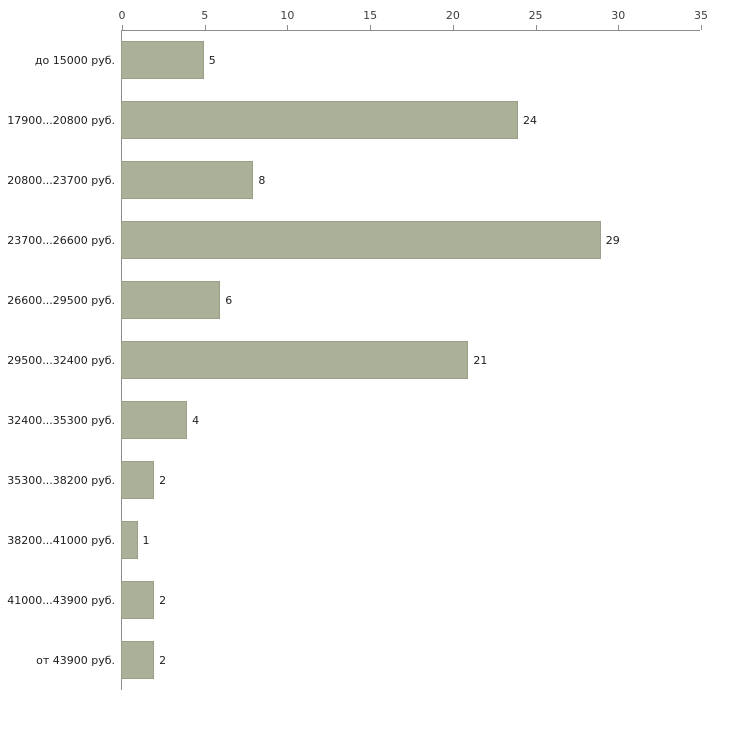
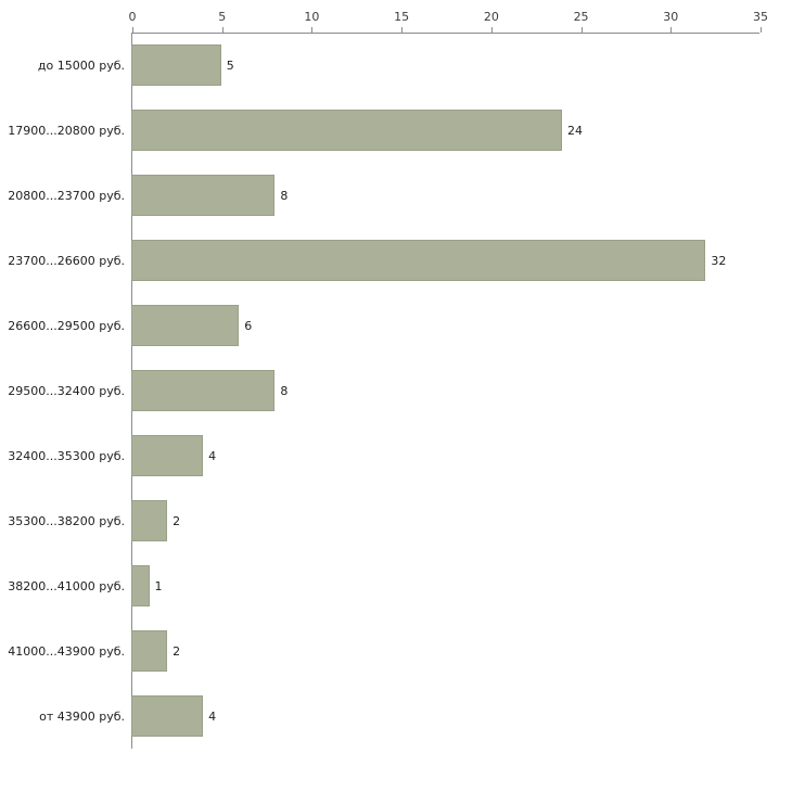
23700...26600 руб.: 29 -> 32
29500...32400 руб.: 21 -> 8
от 43900 руб.: 2 -> 4
